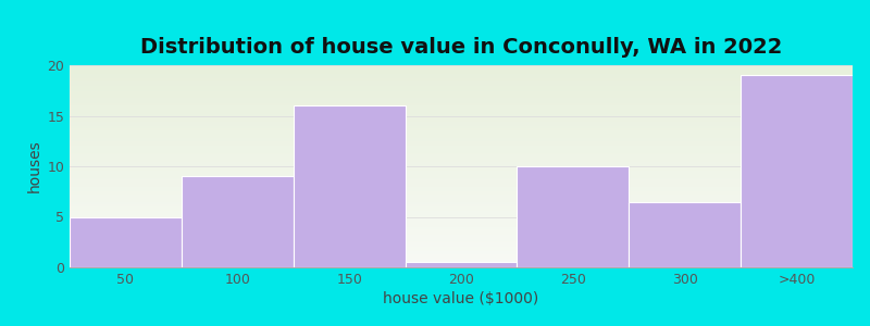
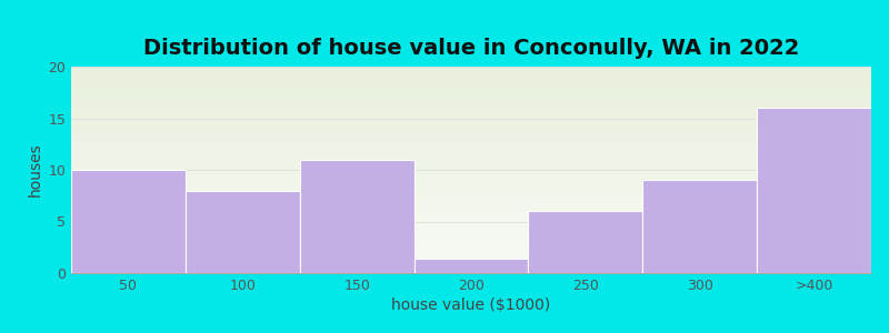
50: 5.0 -> 10.0
100: 9.0 -> 8.0
150: 16.0 -> 11.0
200: 0.5 -> 1.4
250: 10.0 -> 6.0
300: 6.5 -> 9.0
>400: 19.0 -> 16.0
